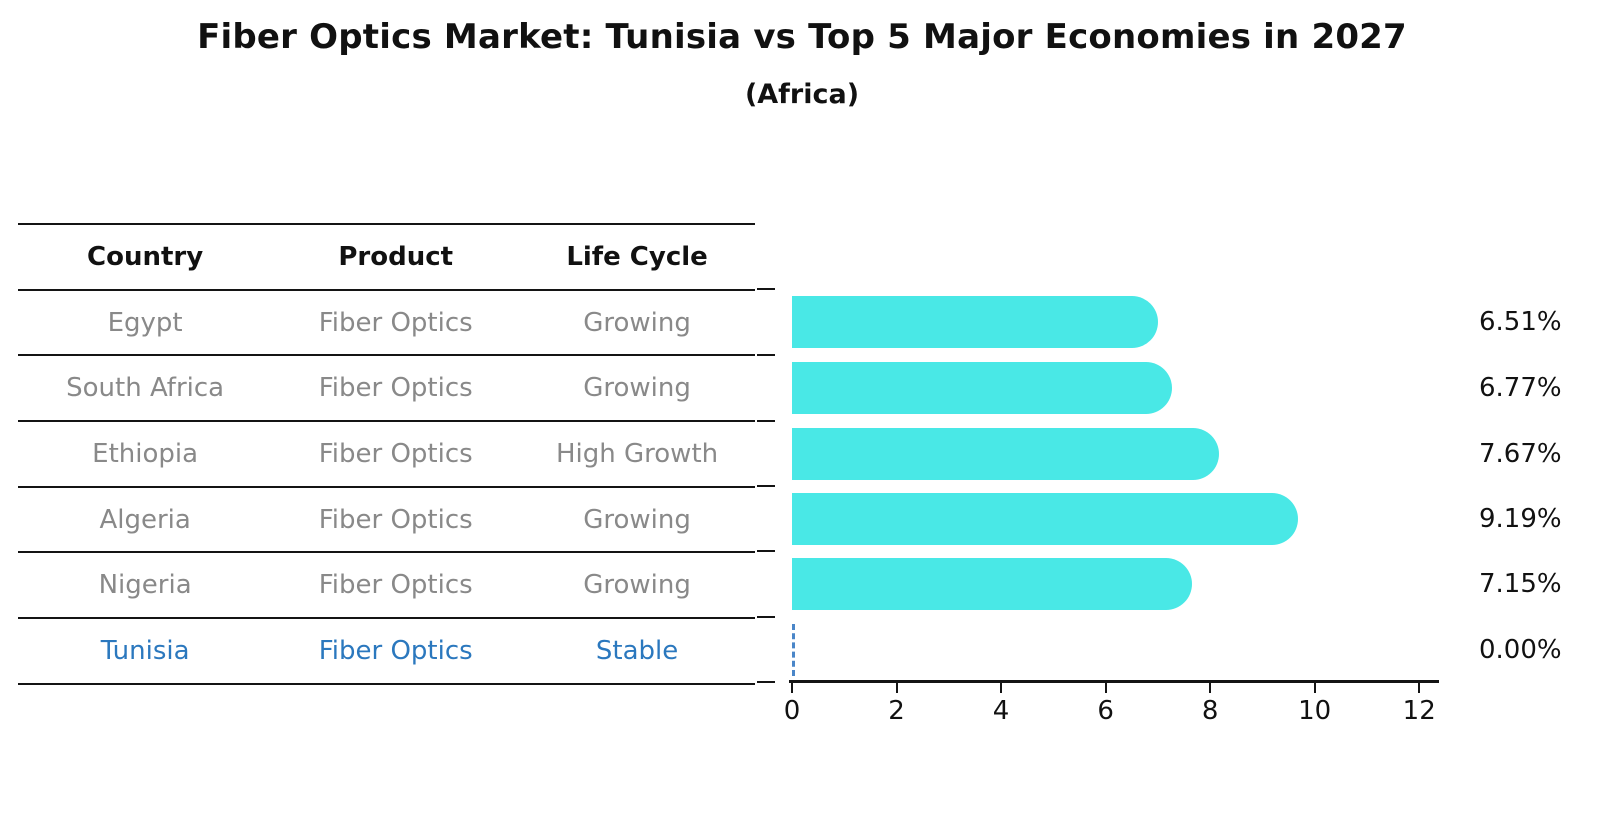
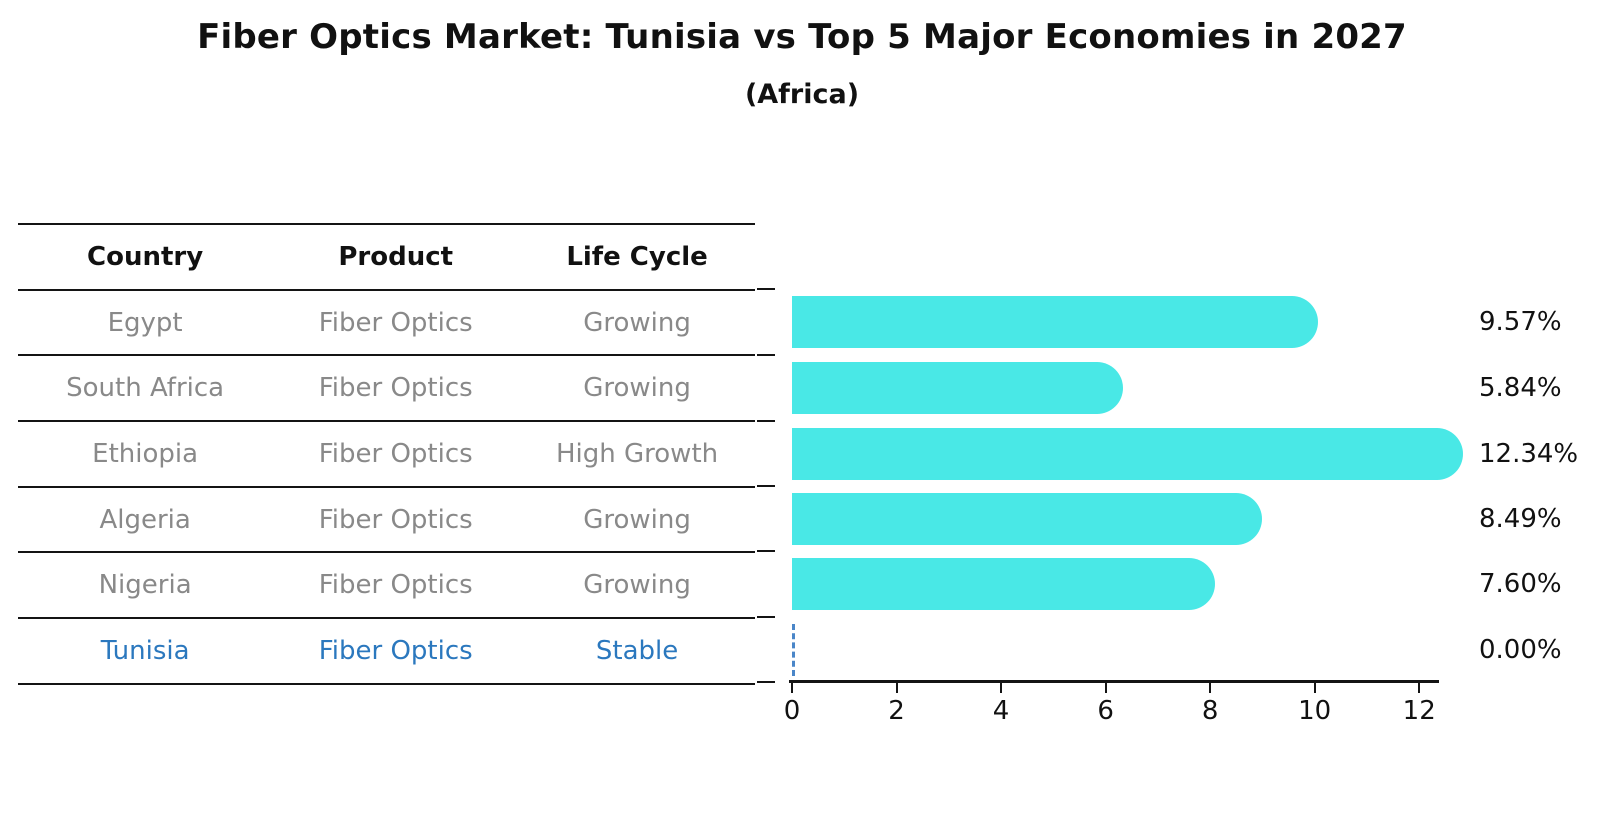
Egypt: 6.51% -> 9.57%
South Africa: 6.77% -> 5.84%
Ethiopia: 7.67% -> 12.34%
Algeria: 9.19% -> 8.49%
Nigeria: 7.15% -> 7.60%
